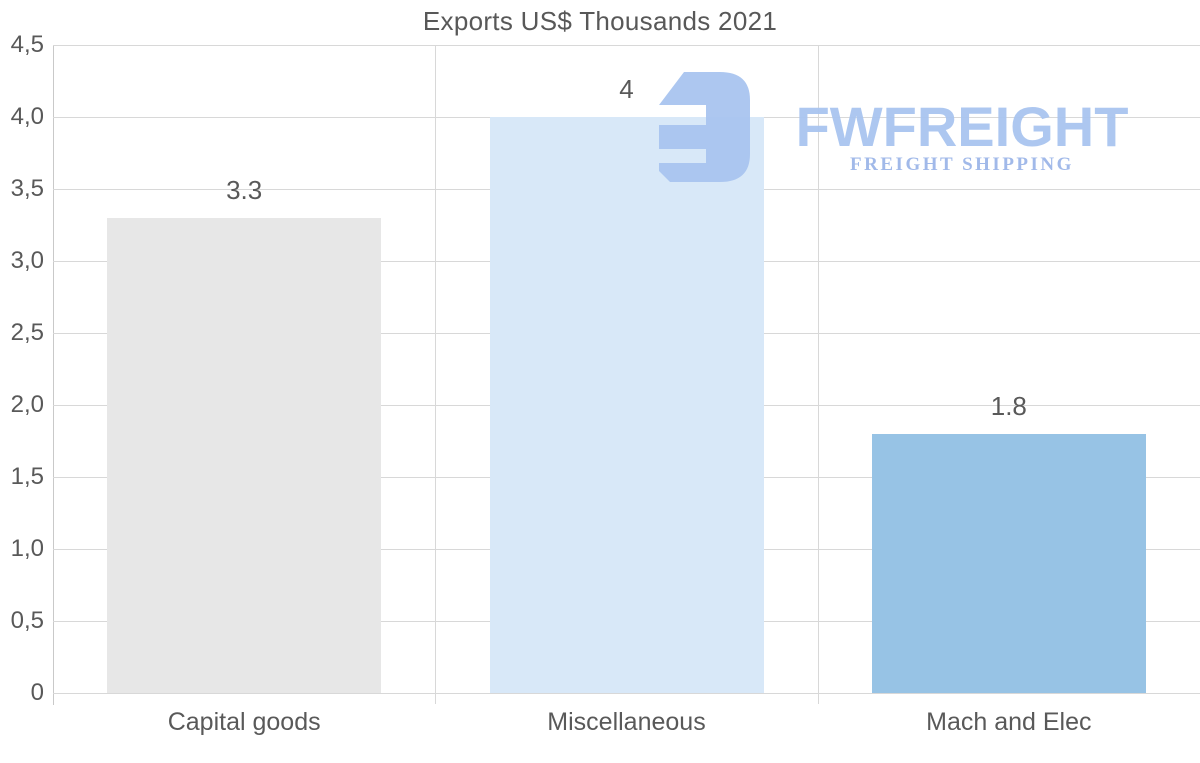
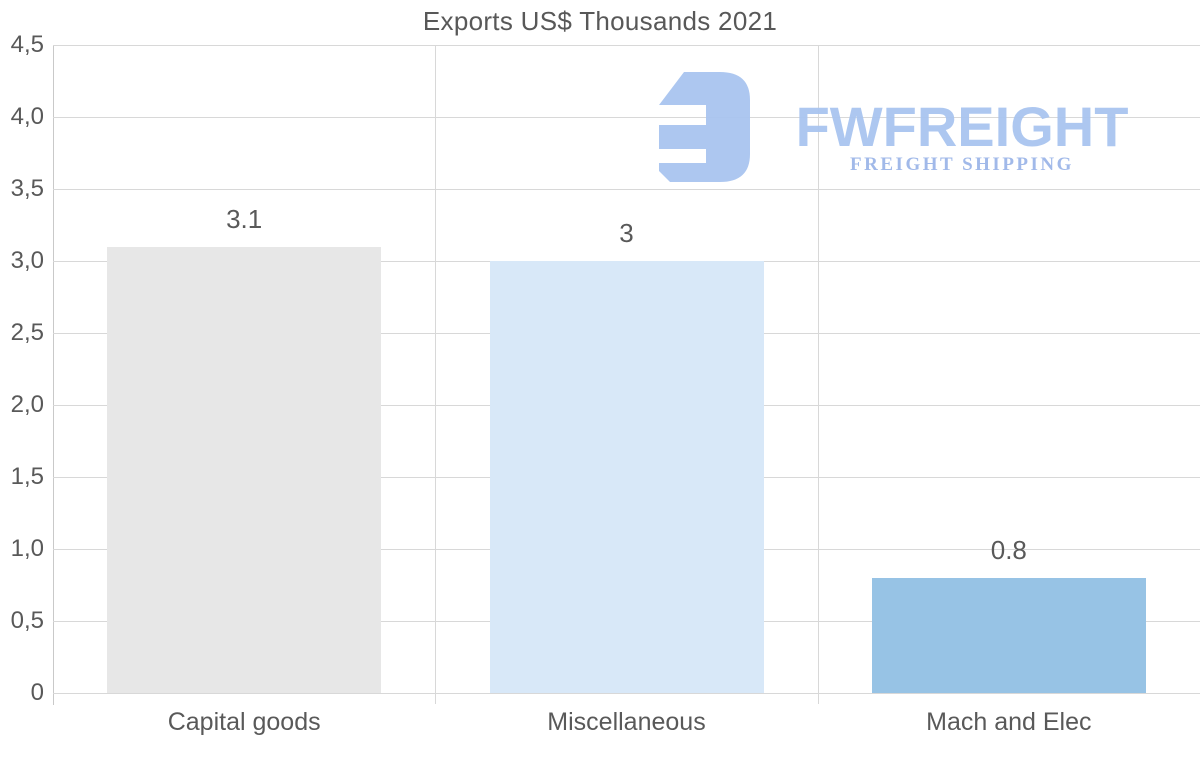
Capital goods: 3.3 -> 3.1
Miscellaneous: 4 -> 3
Mach and Elec: 1.8 -> 0.8
